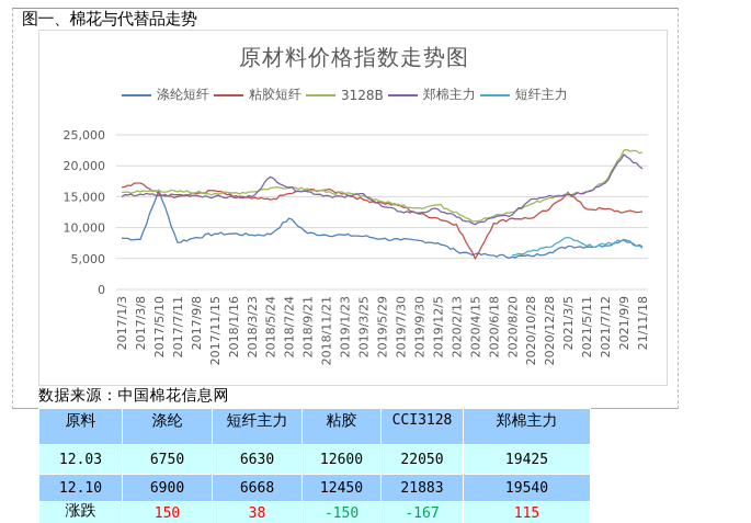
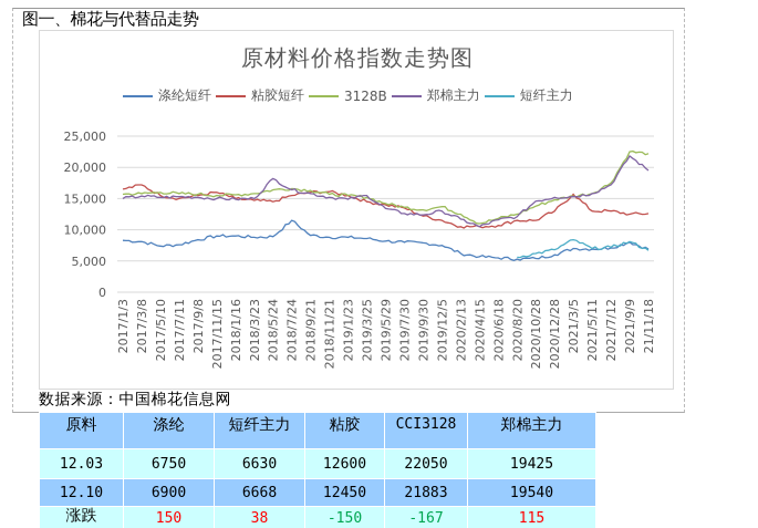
涤纶短纤/2017/5/10: 16000 -> 7000
粘胶短纤/2020/4/15: 5000 -> 10000
